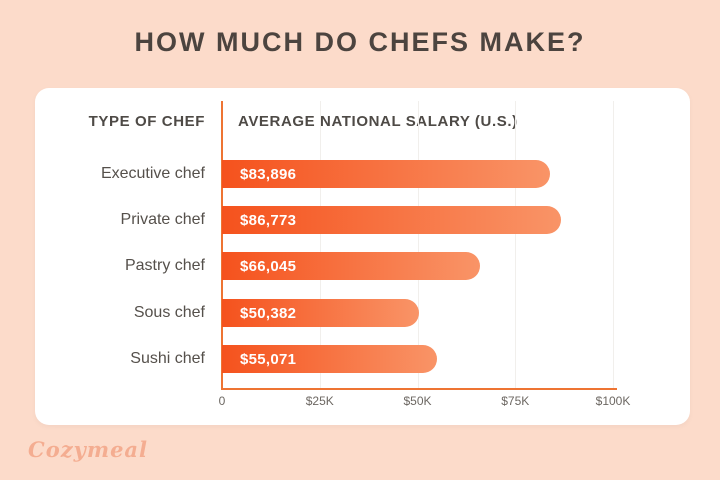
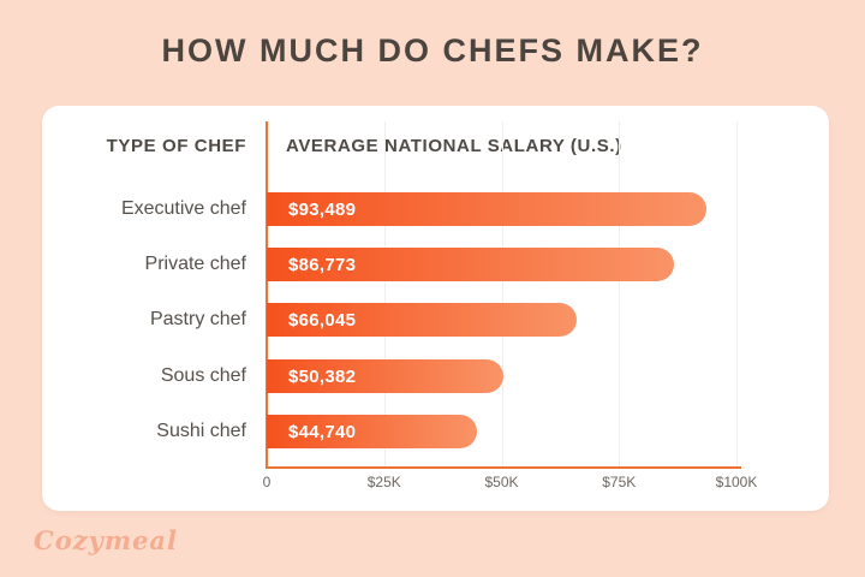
Executive chef: $83,896 -> $93,489
Sushi chef: $55,071 -> $44,740
